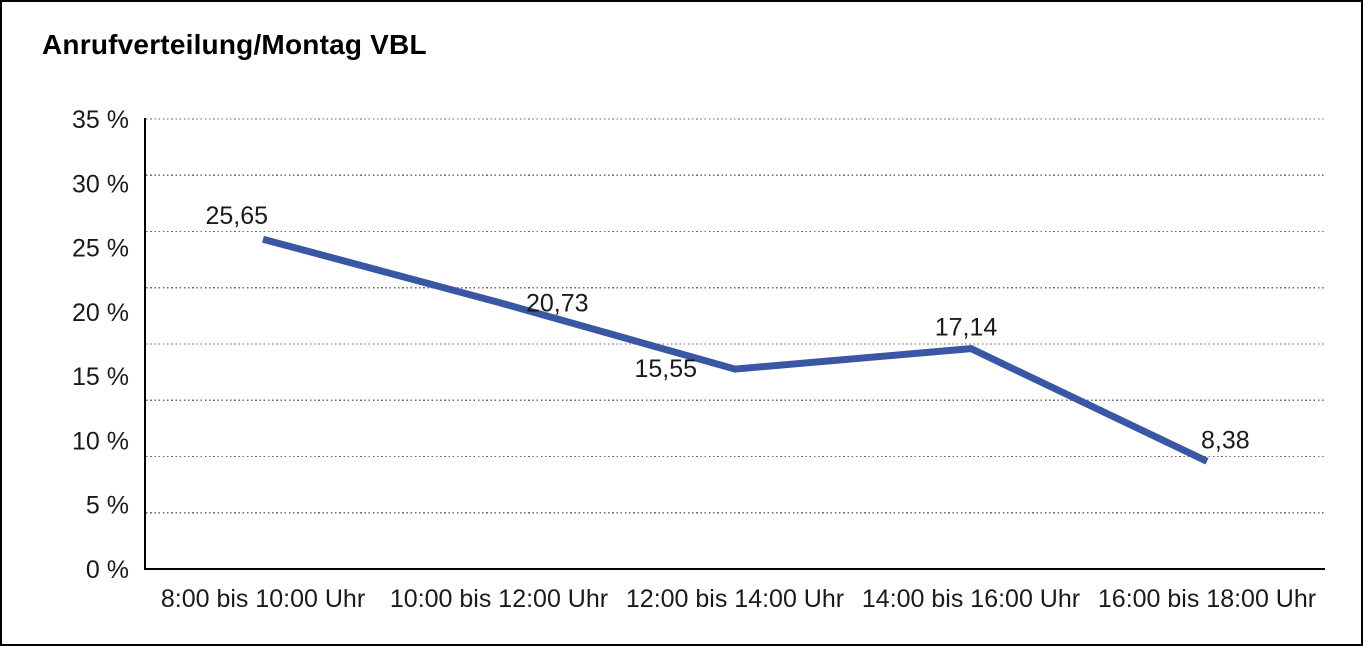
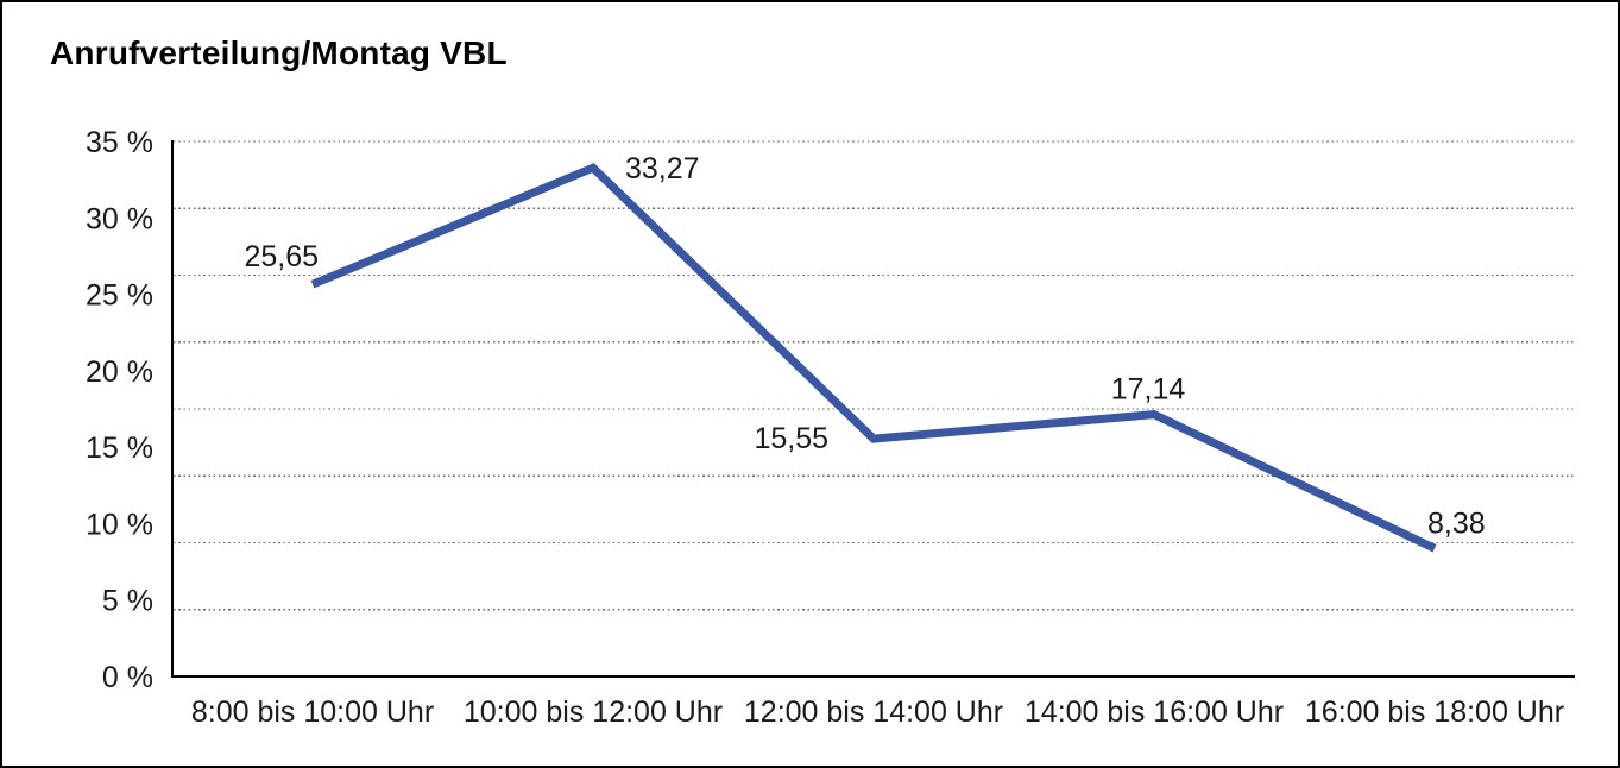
10:00 bis 12:00 Uhr: 20,73 -> 33,27
